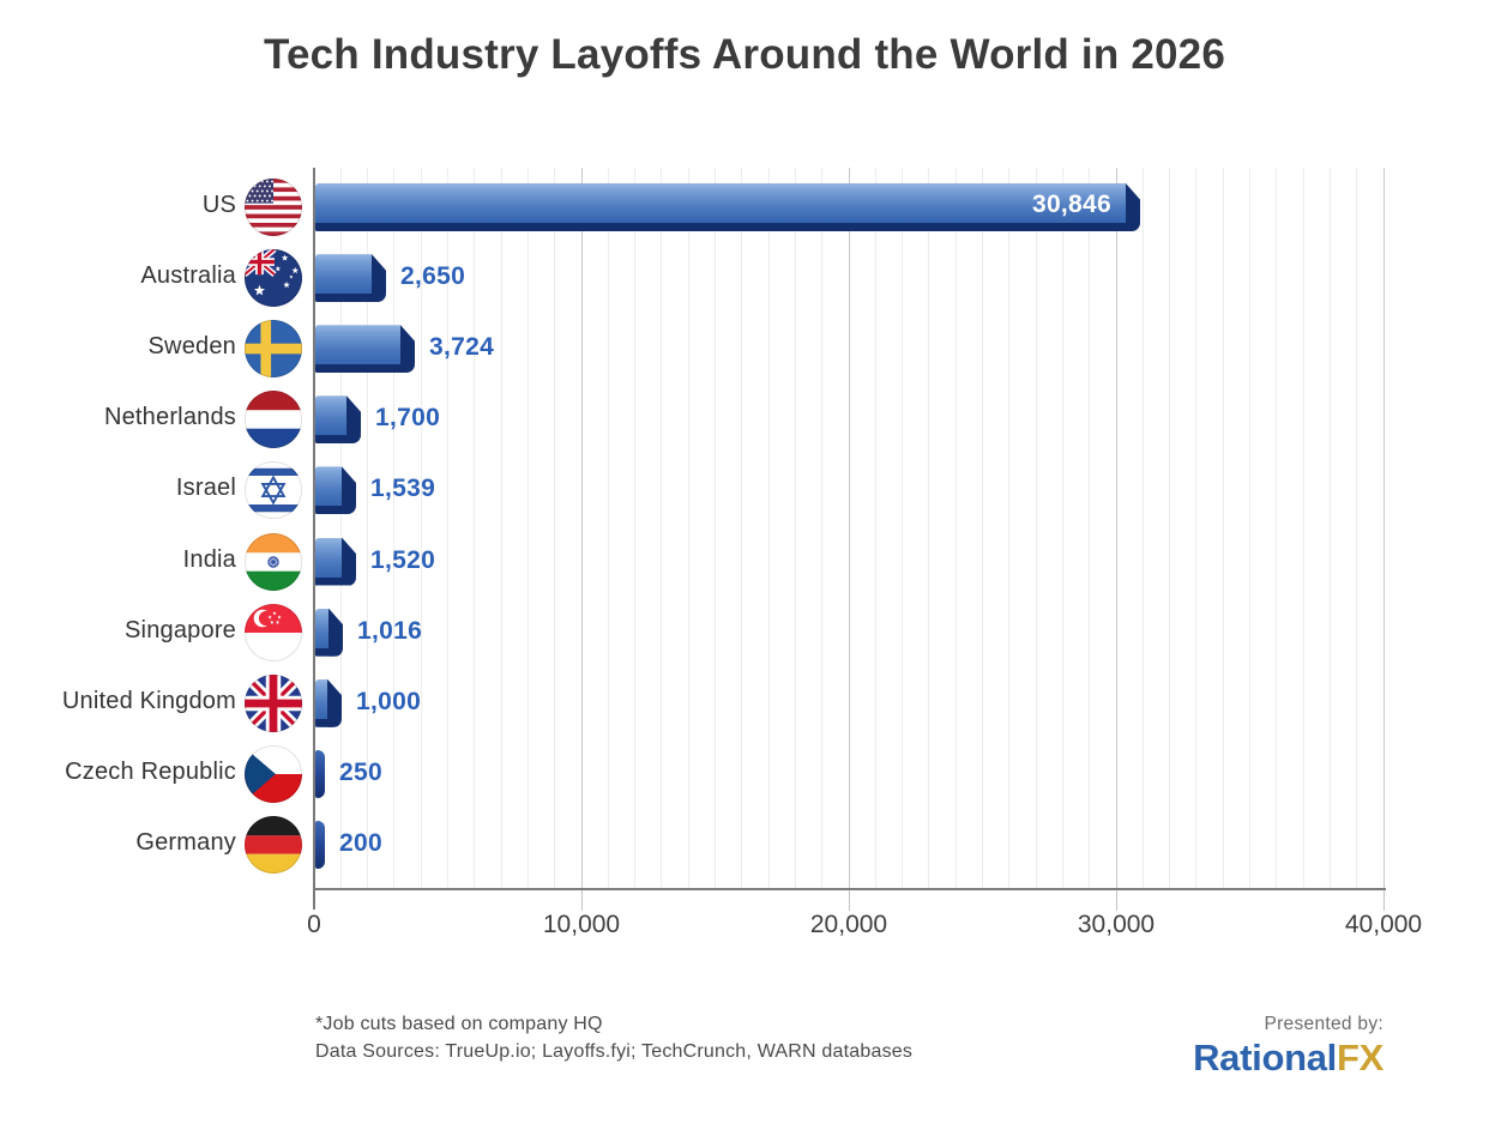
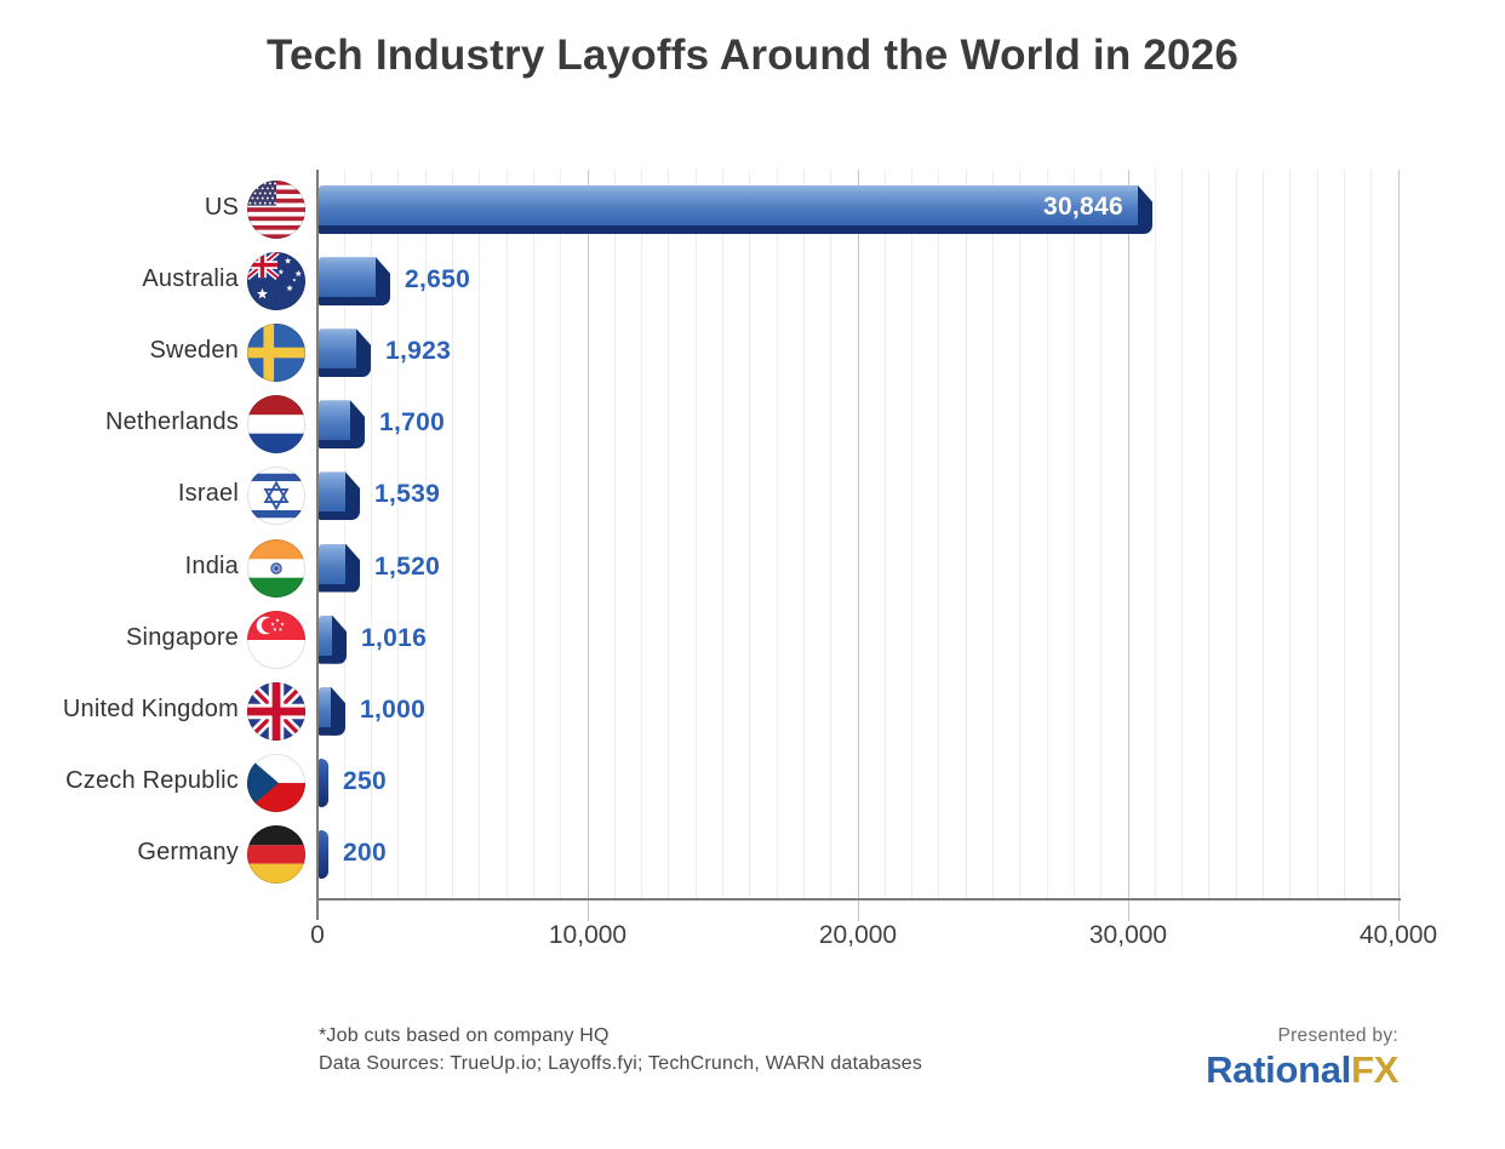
Sweden: 3,724 -> 1,923
